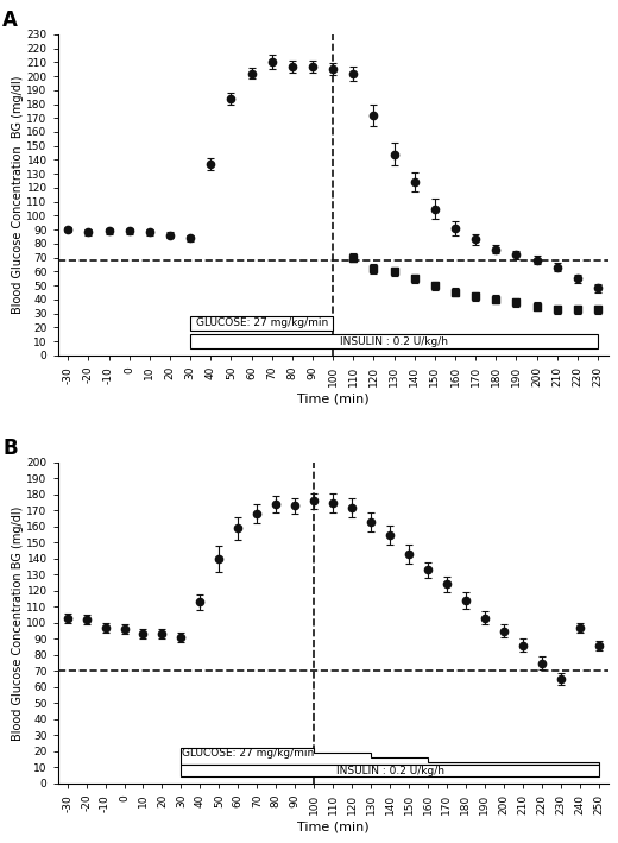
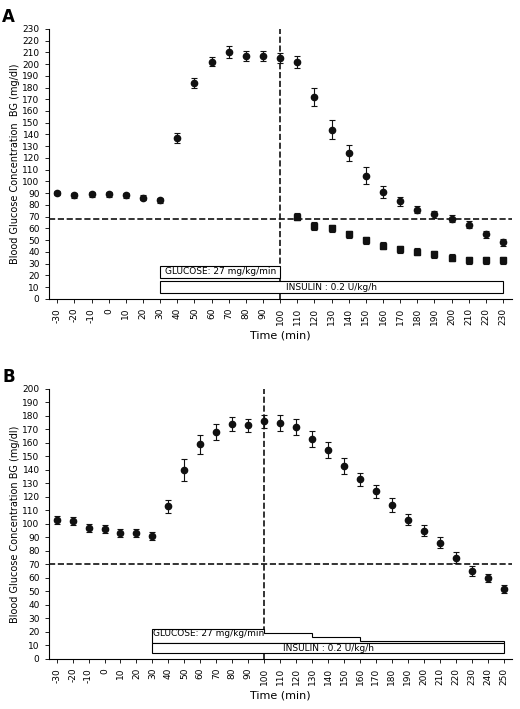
240: 97 -> 60
250: 86 -> 52
